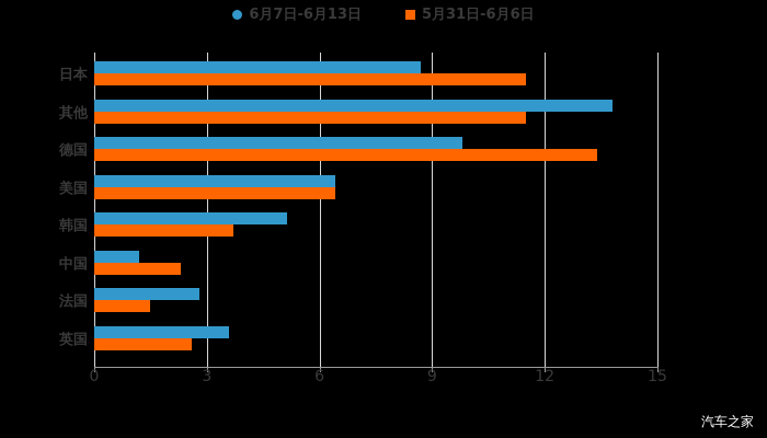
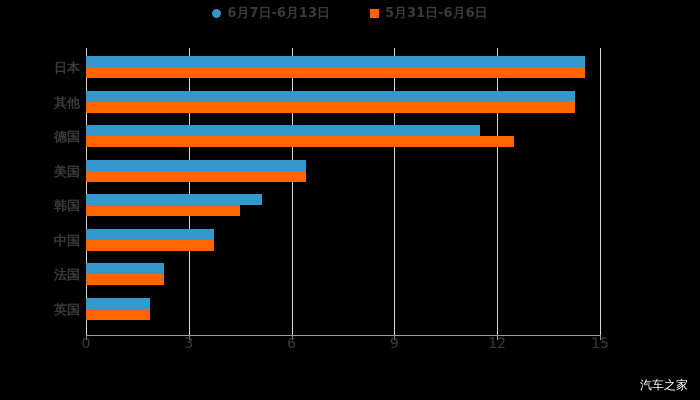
6月7日-6月13日/日本: 8.7 -> 14.6
5月31日-6月6日/日本: 11.5 -> 14.6
6月7日-6月13日/其他: 13.8 -> 14.3
5月31日-6月6日/其他: 11.5 -> 14.3
6月7日-6月13日/德国: 9.8 -> 11.5
5月31日-6月6日/德国: 13.4 -> 12.5
5月31日-6月6日/韩国: 3.7 -> 4.5
6月7日-6月13日/中国: 1.2 -> 3.7
5月31日-6月6日/中国: 2.3 -> 3.7
6月7日-6月13日/法国: 2.8 -> 2.3
5月31日-6月6日/法国: 1.5 -> 2.3
6月7日-6月13日/英国: 3.6 -> 1.9
5月31日-6月6日/英国: 2.6 -> 1.9
